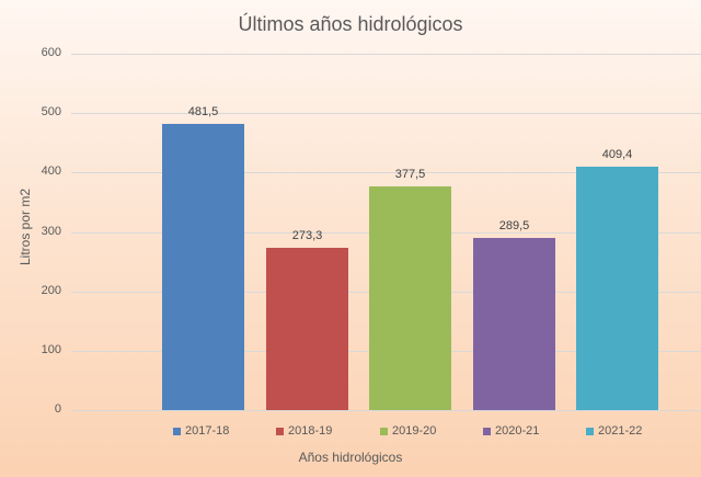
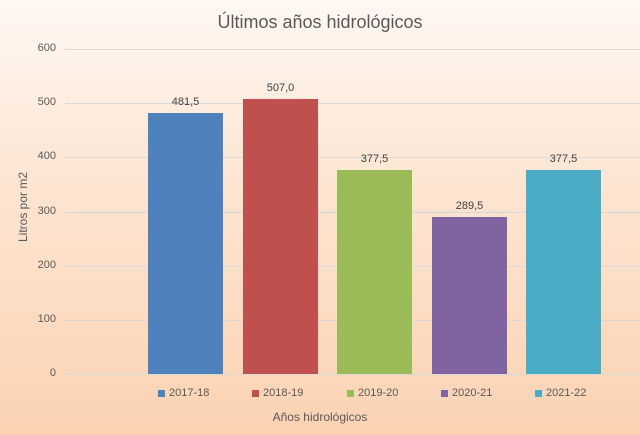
2018-19: 273,3 -> 507,0
2021-22: 409,4 -> 377,5
